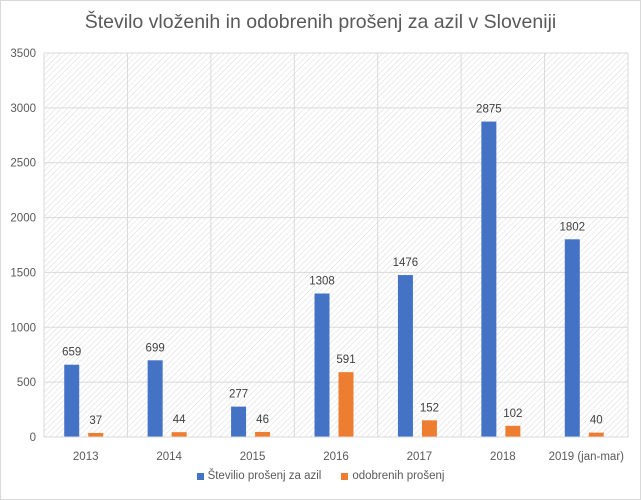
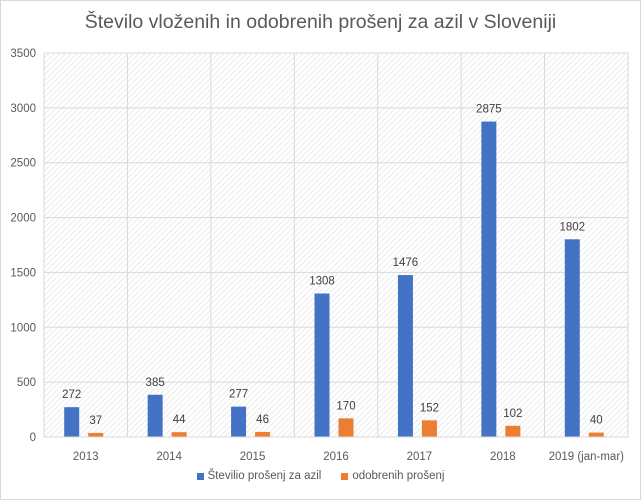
Številio prošenj za azil/2013: 659 -> 272
Številio prošenj za azil/2014: 699 -> 385
odobrenih prošenj/2016: 591 -> 170
